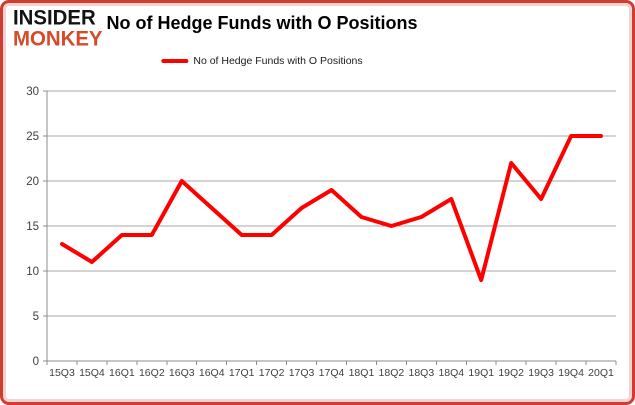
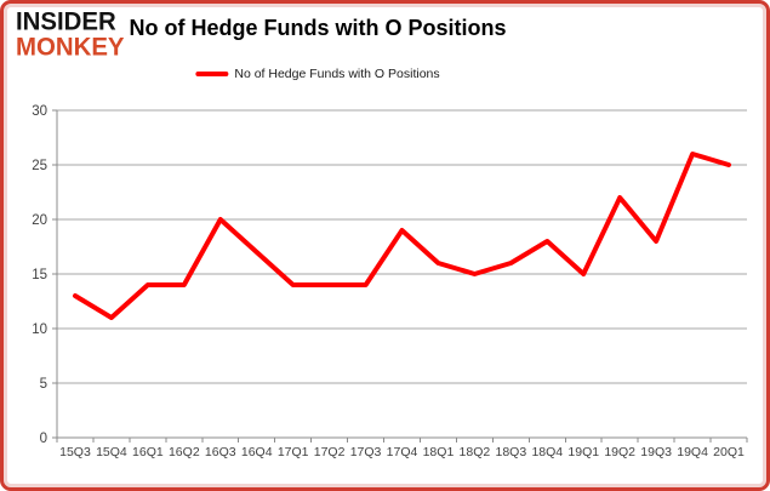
17Q3: 17 -> 14
19Q1: 9 -> 15
19Q4: 25 -> 26
